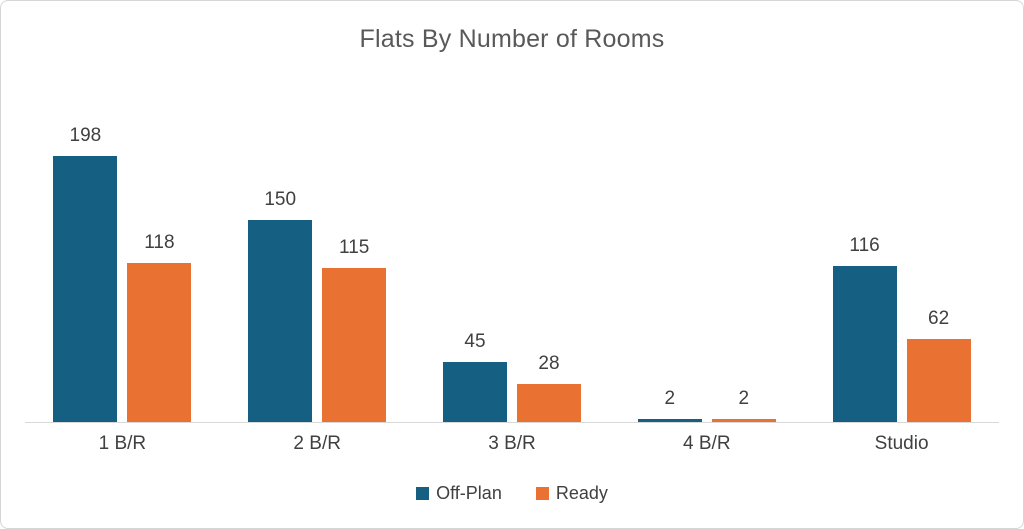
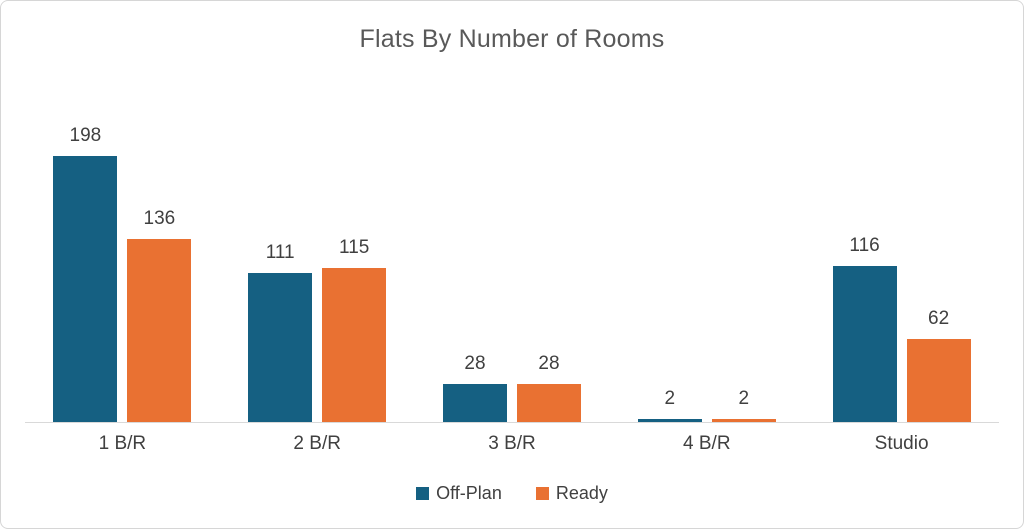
Ready/1 B/R: 118 -> 136
Off-Plan/2 B/R: 150 -> 111
Off-Plan/3 B/R: 45 -> 28
